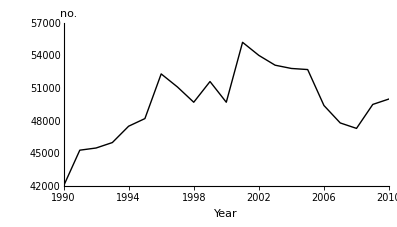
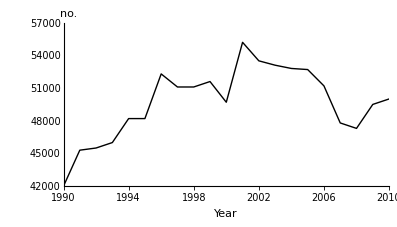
1994: 47500 -> 48200
1998: 49700 -> 51100
2002: 54000 -> 53500
2006: 49400 -> 51200
